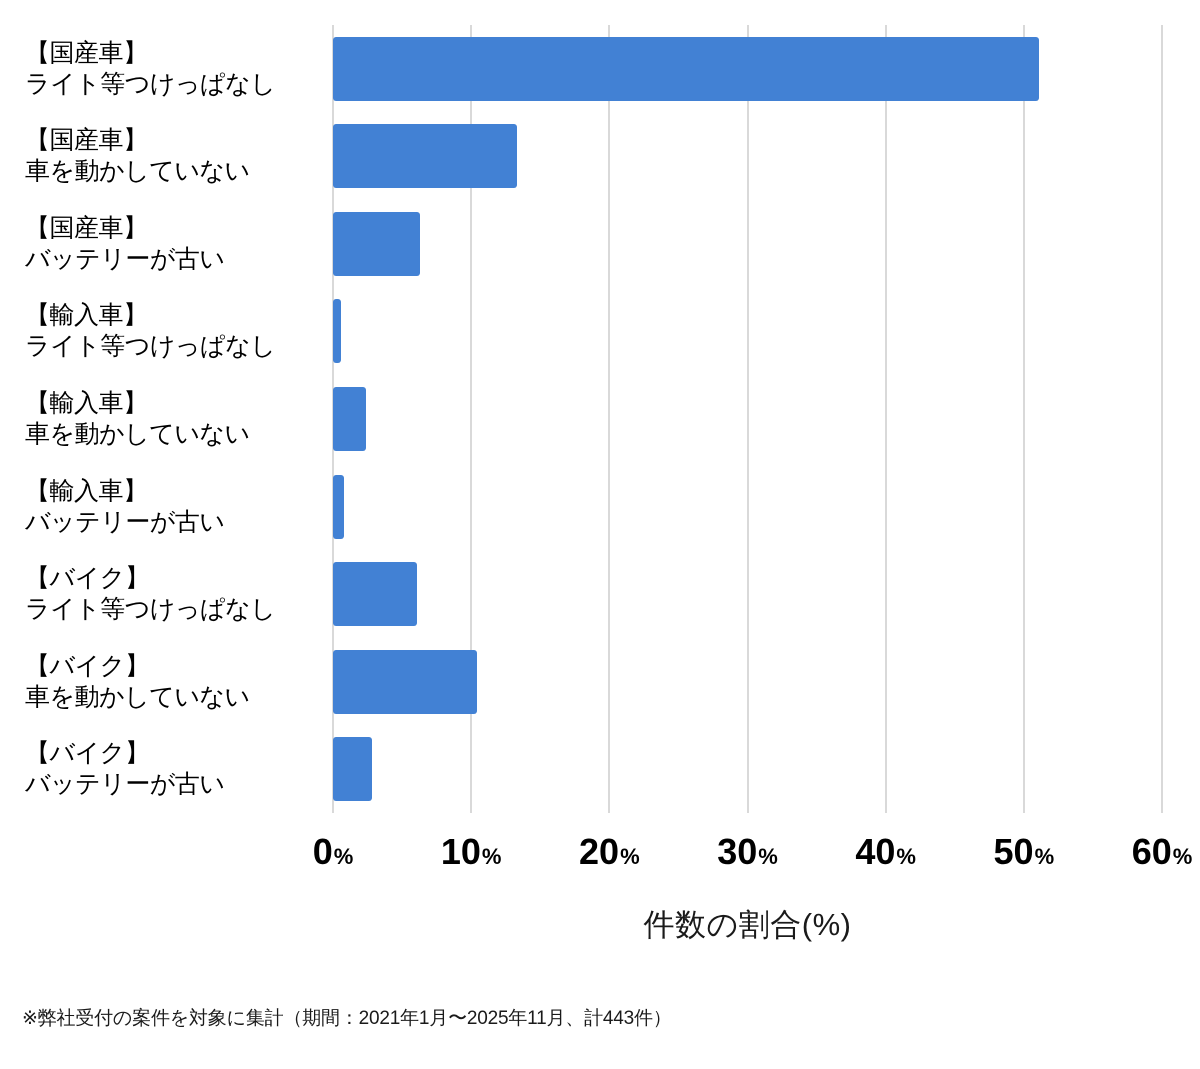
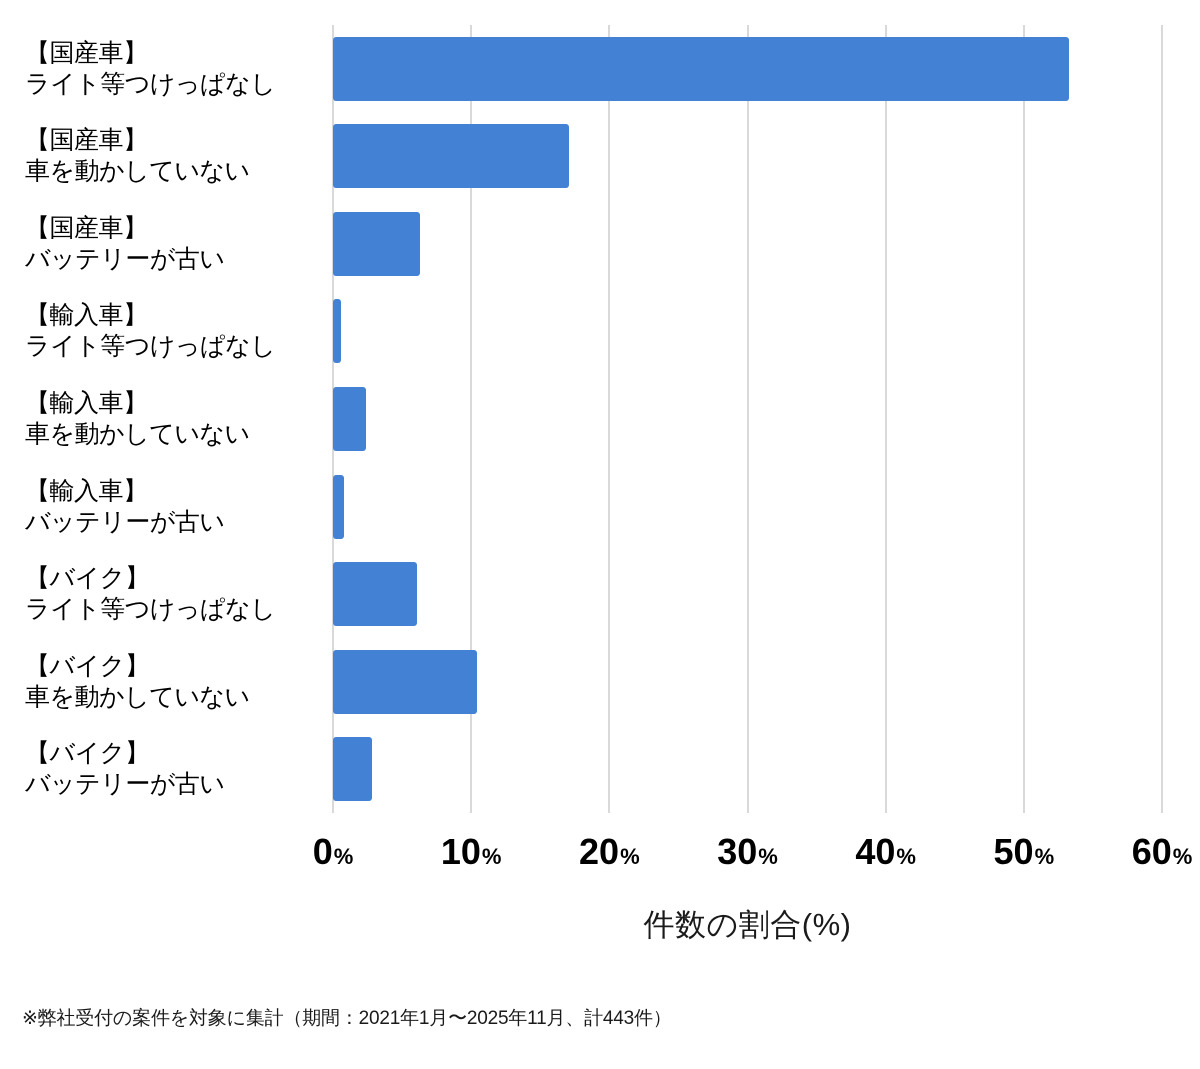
【国産車】ライト等つけっぱなし: 51.1 -> 53.3
【国産車】車を動かしていない: 13.3 -> 17.1
